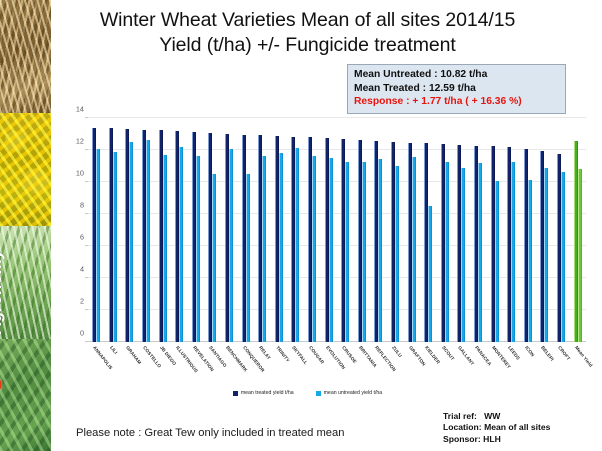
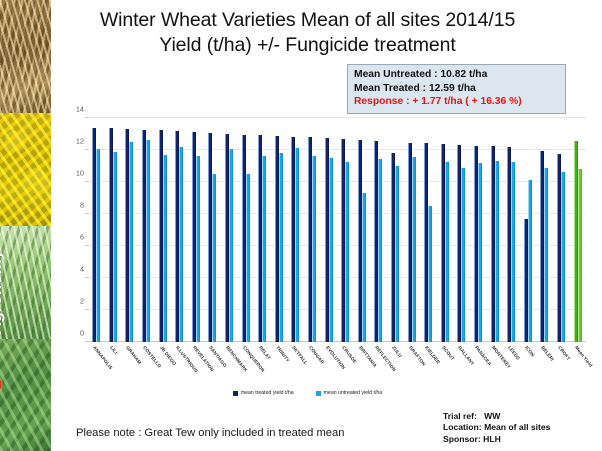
mean untreated yield t/ha/BRITTANIA: 11.3 -> 9.3
mean treated yield t/ha/ZULU: 12.5 -> 11.8
mean untreated yield t/ha/MONTEREY: 10.1 -> 11.3
mean treated yield t/ha/ICON: 12.0 -> 7.7
